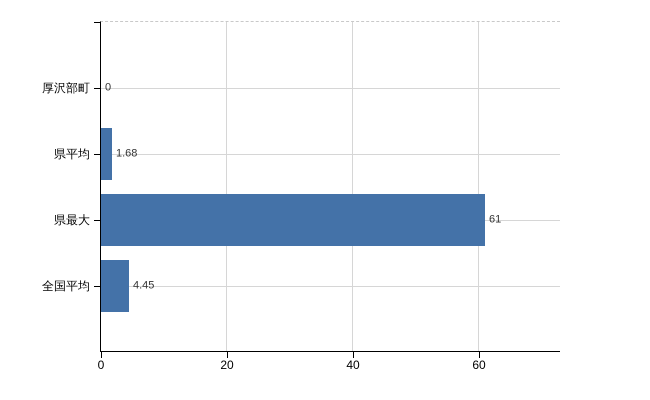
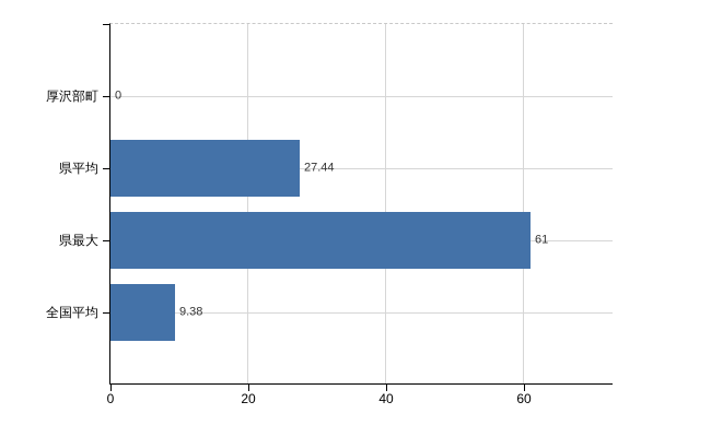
県平均: 1.68 -> 27.44
全国平均: 4.45 -> 9.38
